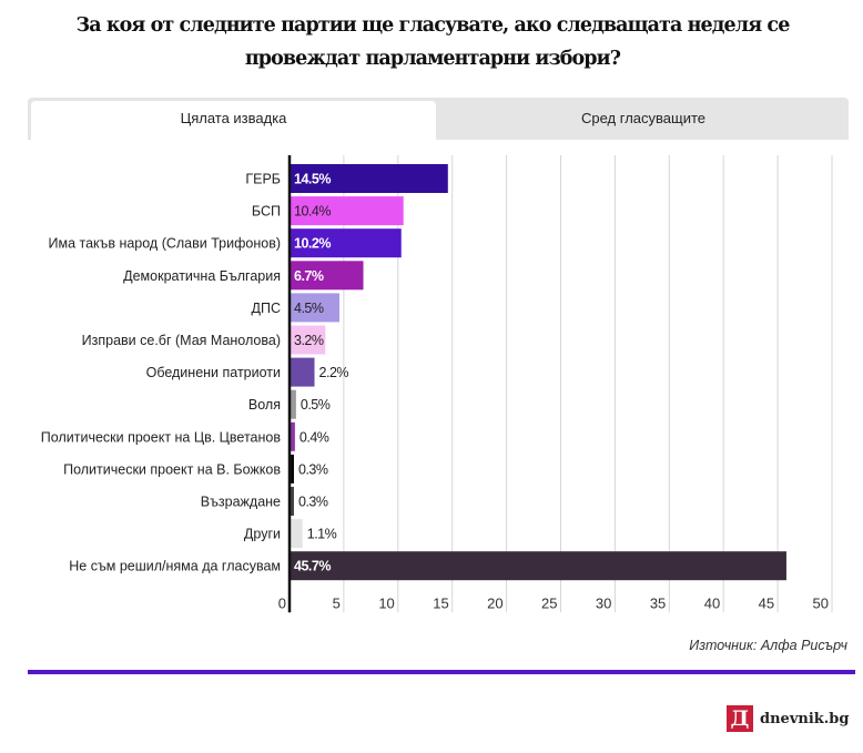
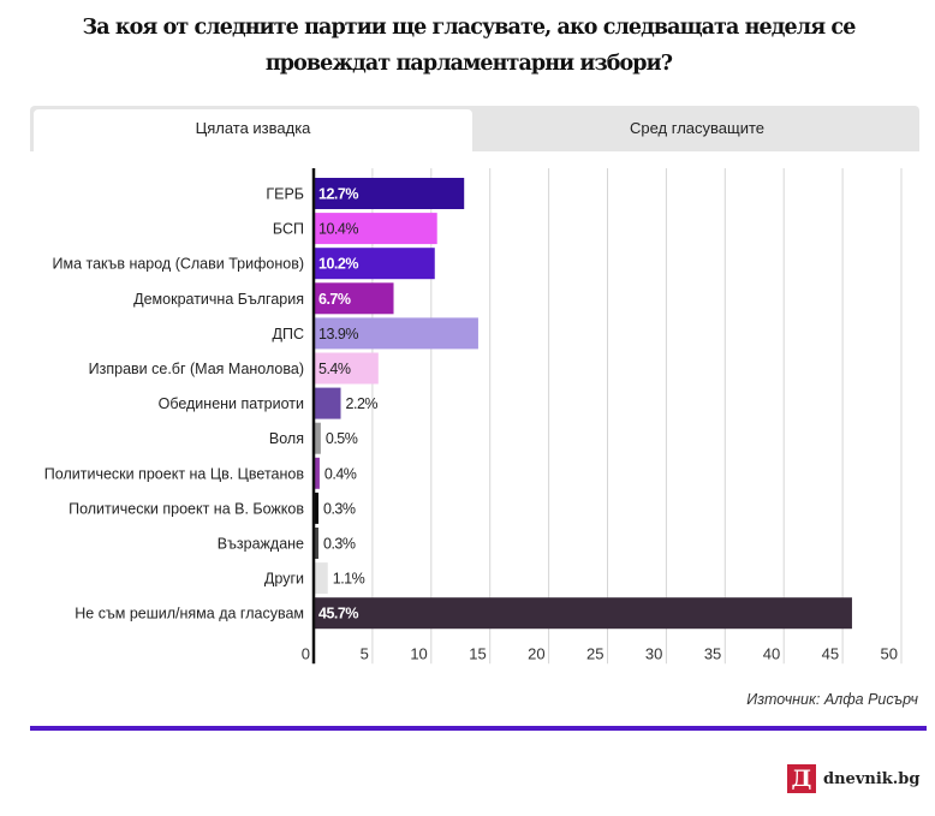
ГЕРБ: 14.5% -> 12.7%
ДПС: 4.5% -> 13.9%
Изправи се.бг (Мая Манолова): 3.2% -> 5.4%
